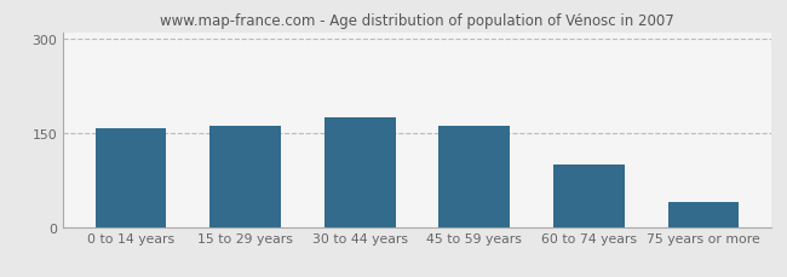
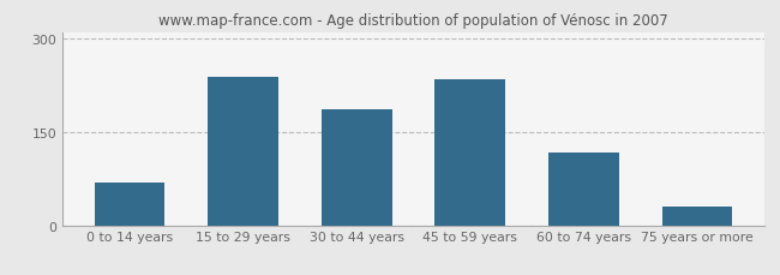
0 to 14 years: 157 -> 68
15 to 29 years: 161 -> 238
30 to 44 years: 175 -> 186
45 to 59 years: 161 -> 234
60 to 74 years: 100 -> 116
75 years or more: 40 -> 30
